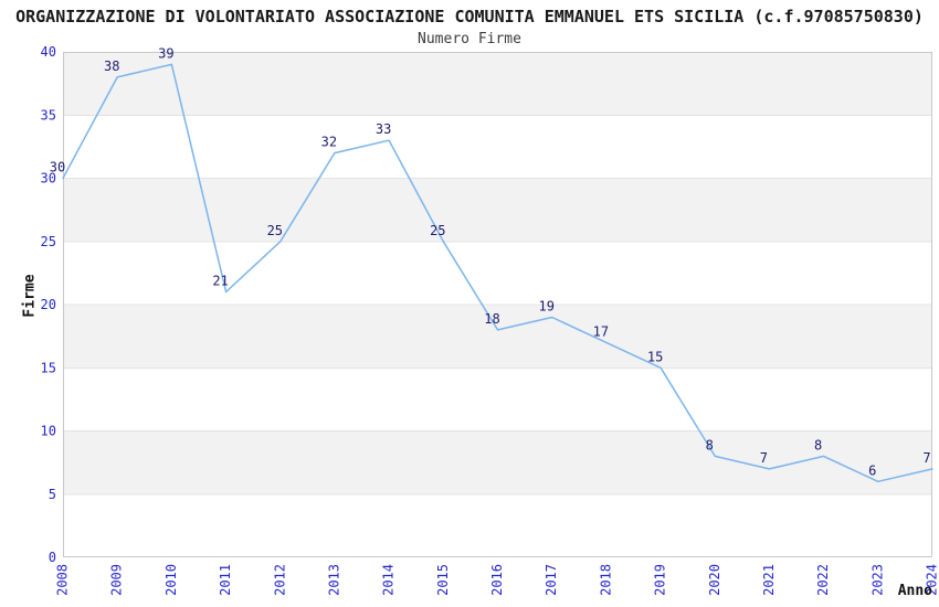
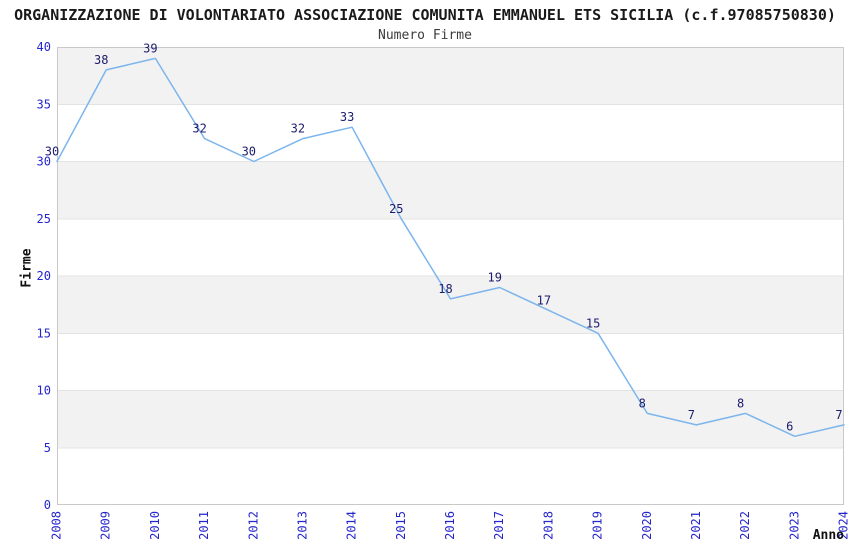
2011: 21 -> 32
2012: 25 -> 30
